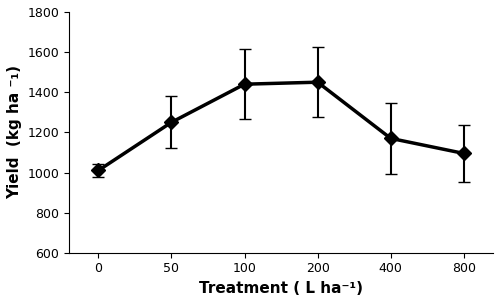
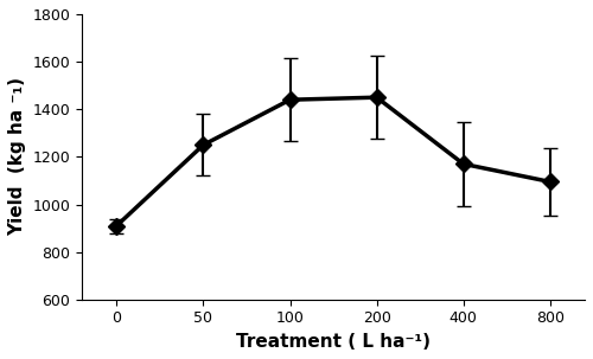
0: 1010 -> 910
